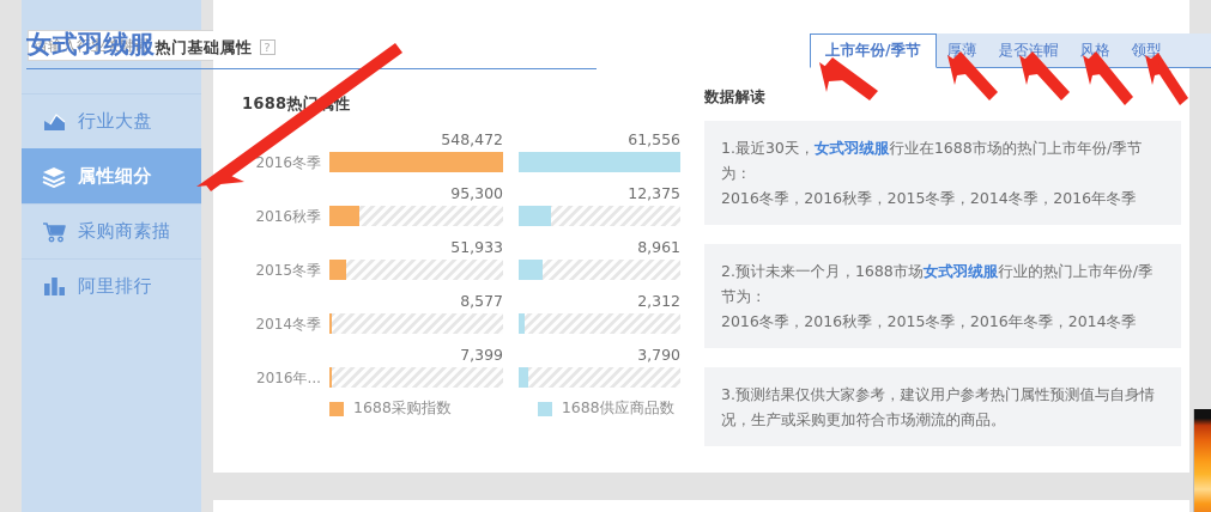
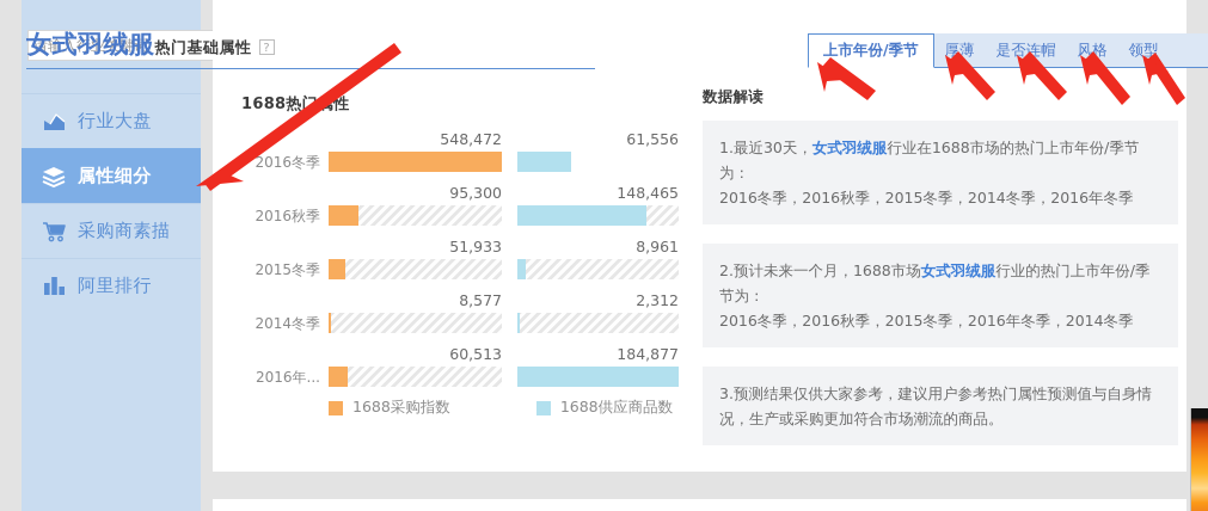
1688供应商品数/2016秋季: 12,375 -> 148,465
1688采购指数/2016年...: 7,399 -> 60,513
1688供应商品数/2016年...: 3,790 -> 184,877
